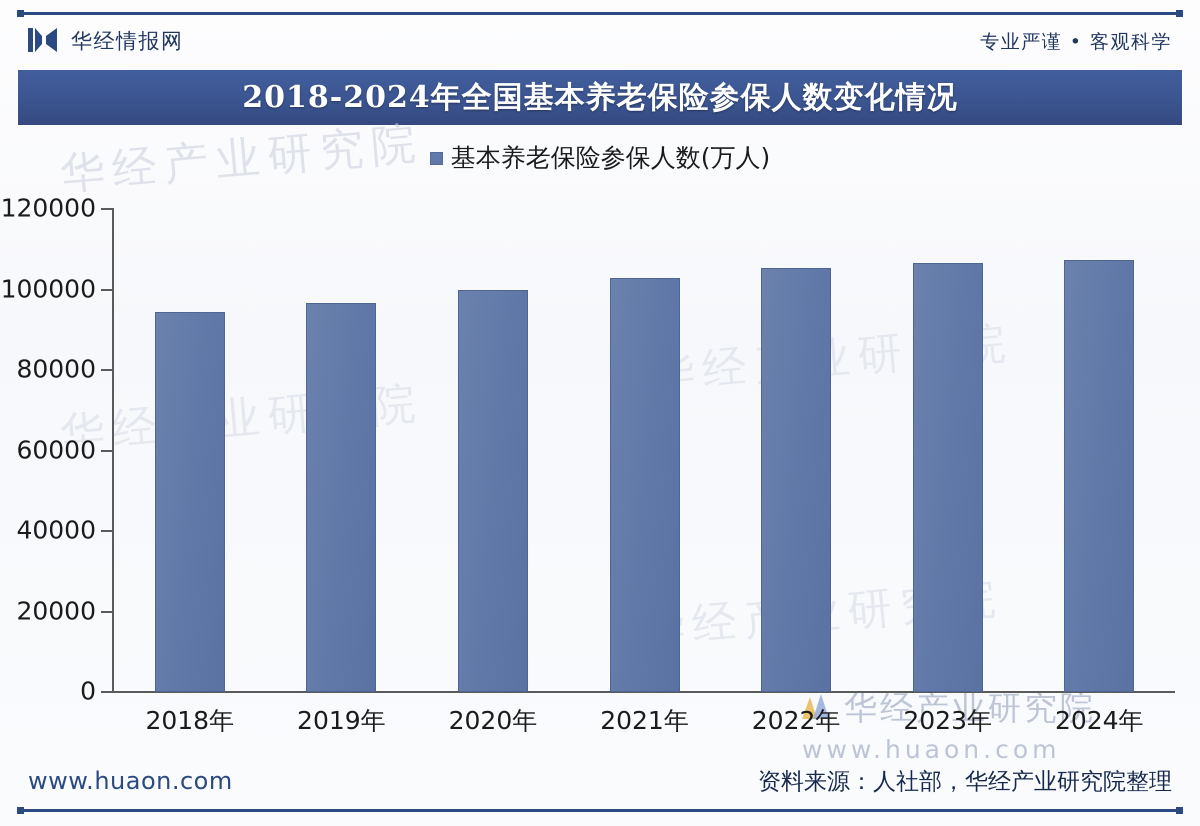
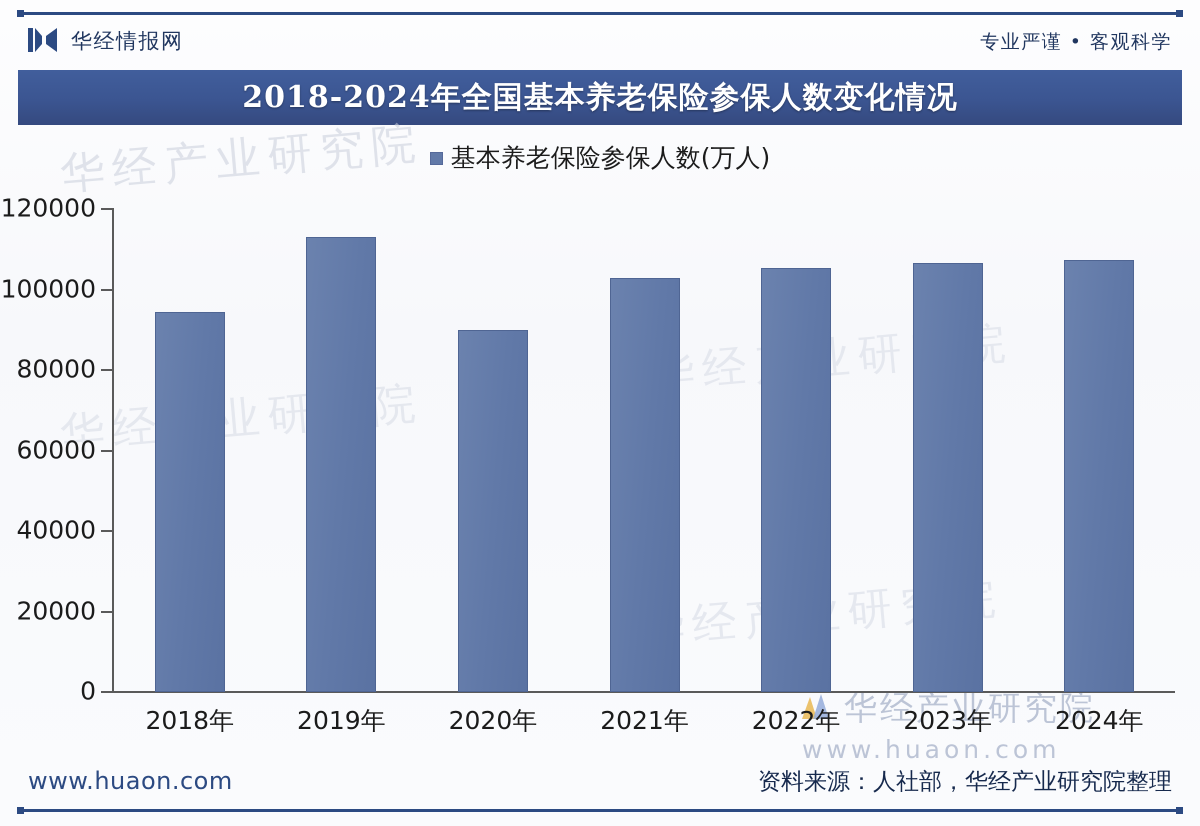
2019年: 97000 -> 113000
2020年: 100000 -> 90000
